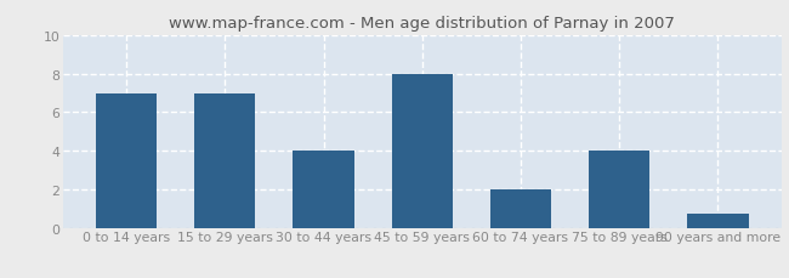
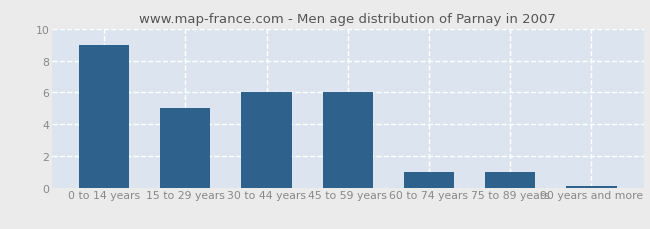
0 to 14 years: 7.0 -> 9.0
15 to 29 years: 7.0 -> 5.0
30 to 44 years: 4.0 -> 6.0
45 to 59 years: 8.0 -> 6.0
60 to 74 years: 2.0 -> 1.0
75 to 89 years: 4.0 -> 1.0
90 years and more: 0.7 -> 0.1
